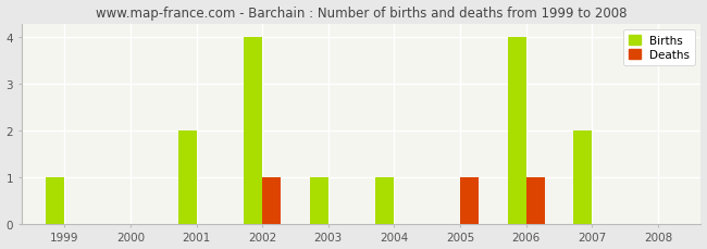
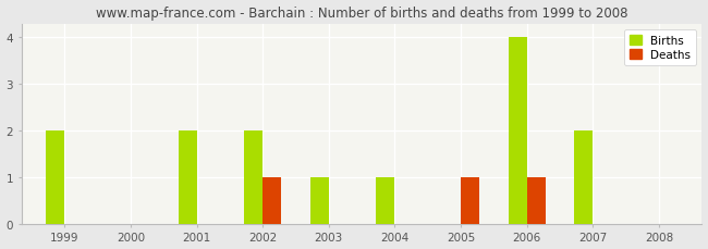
Births/1999: 1 -> 2
Births/2002: 4 -> 2
